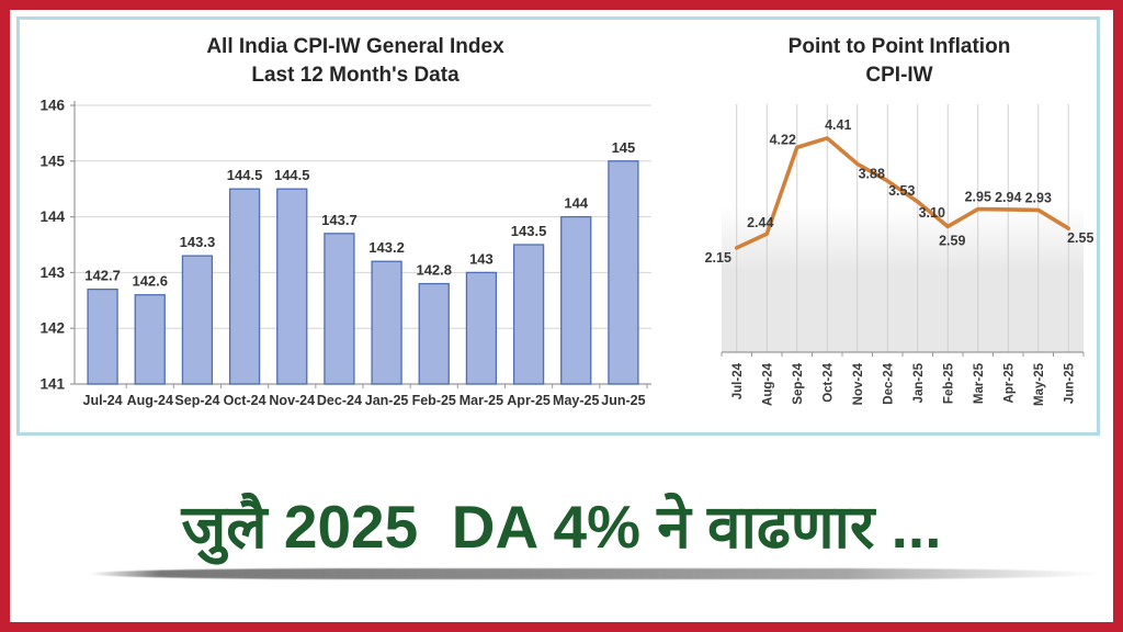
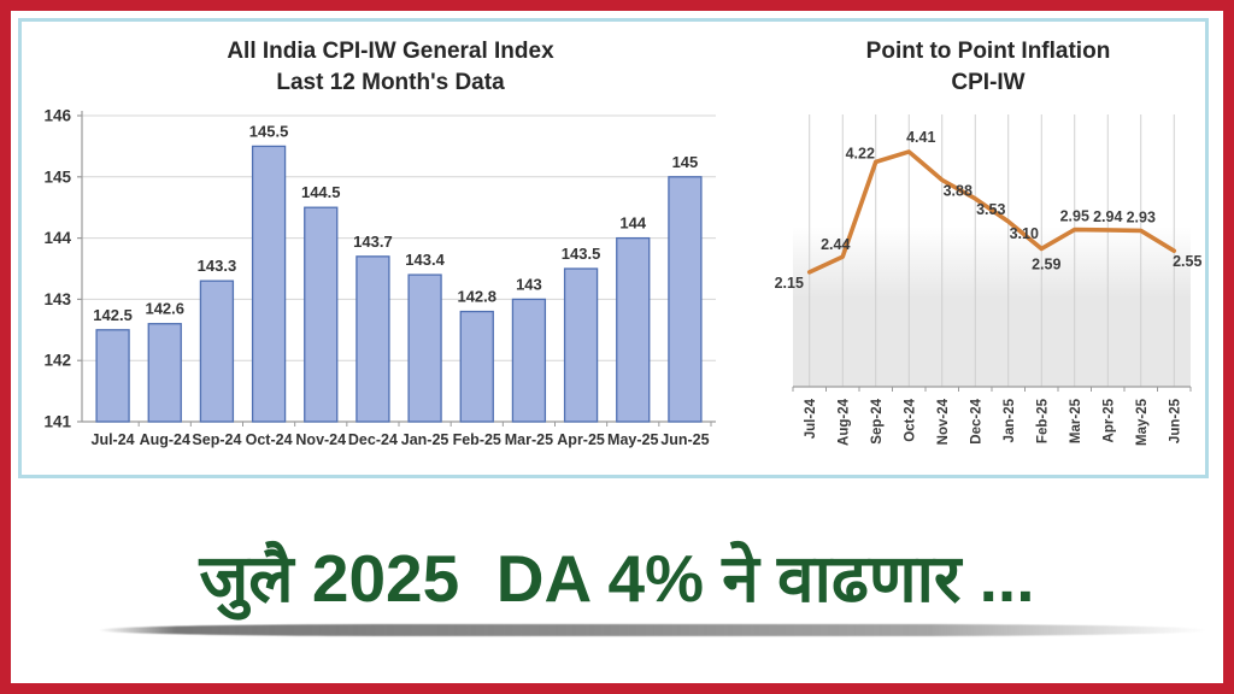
All India CPI-IW General Index/Jul-24: 142.7 -> 142.5
All India CPI-IW General Index/Oct-24: 144.5 -> 145.5
All India CPI-IW General Index/Jan-25: 143.2 -> 143.4
